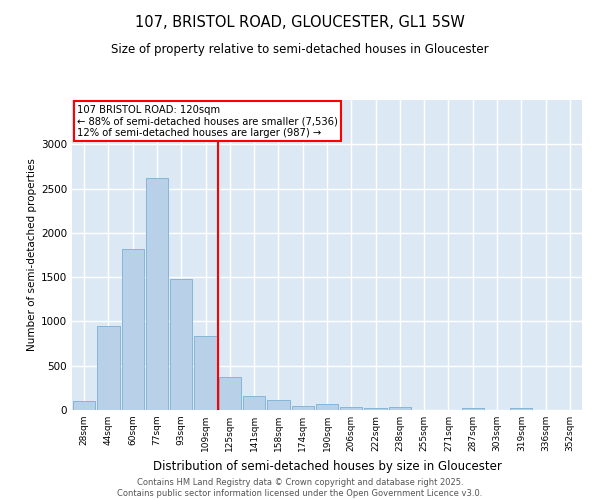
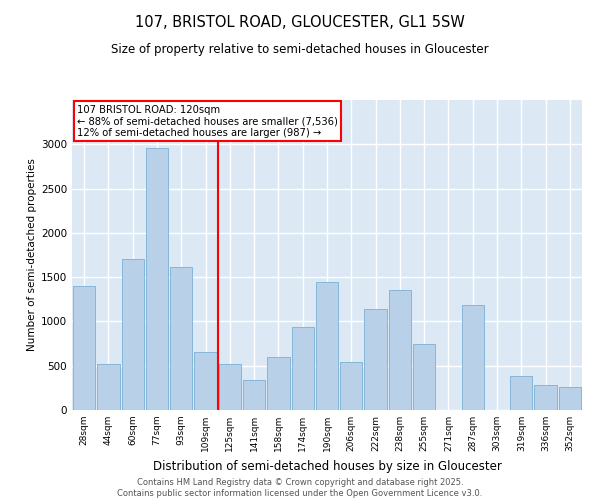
28sqm: 100 -> 1400
44sqm: 950 -> 520
60sqm: 1820 -> 1700
77sqm: 2620 -> 2960
93sqm: 1480 -> 1620
109sqm: 830 -> 660
125sqm: 380 -> 520
141sqm: 160 -> 340
158sqm: 110 -> 600
174sqm: 50 -> 940
190sqm: 60 -> 1440
206sqm: 30 -> 540
222sqm: 20 -> 1140
238sqm: 30 -> 1360
255sqm: 0 -> 740
287sqm: 20 -> 1180
319sqm: 20 -> 380
336sqm: 0 -> 280
352sqm: 0 -> 260
